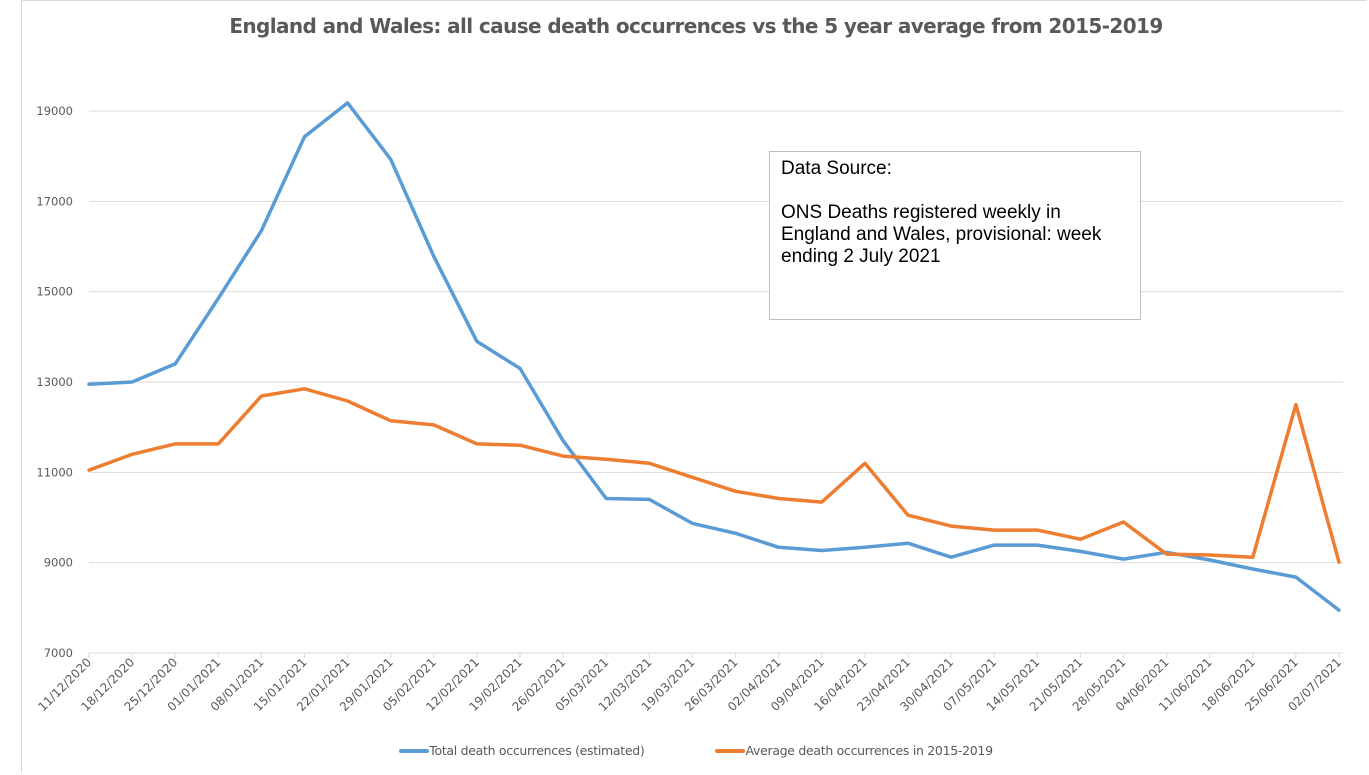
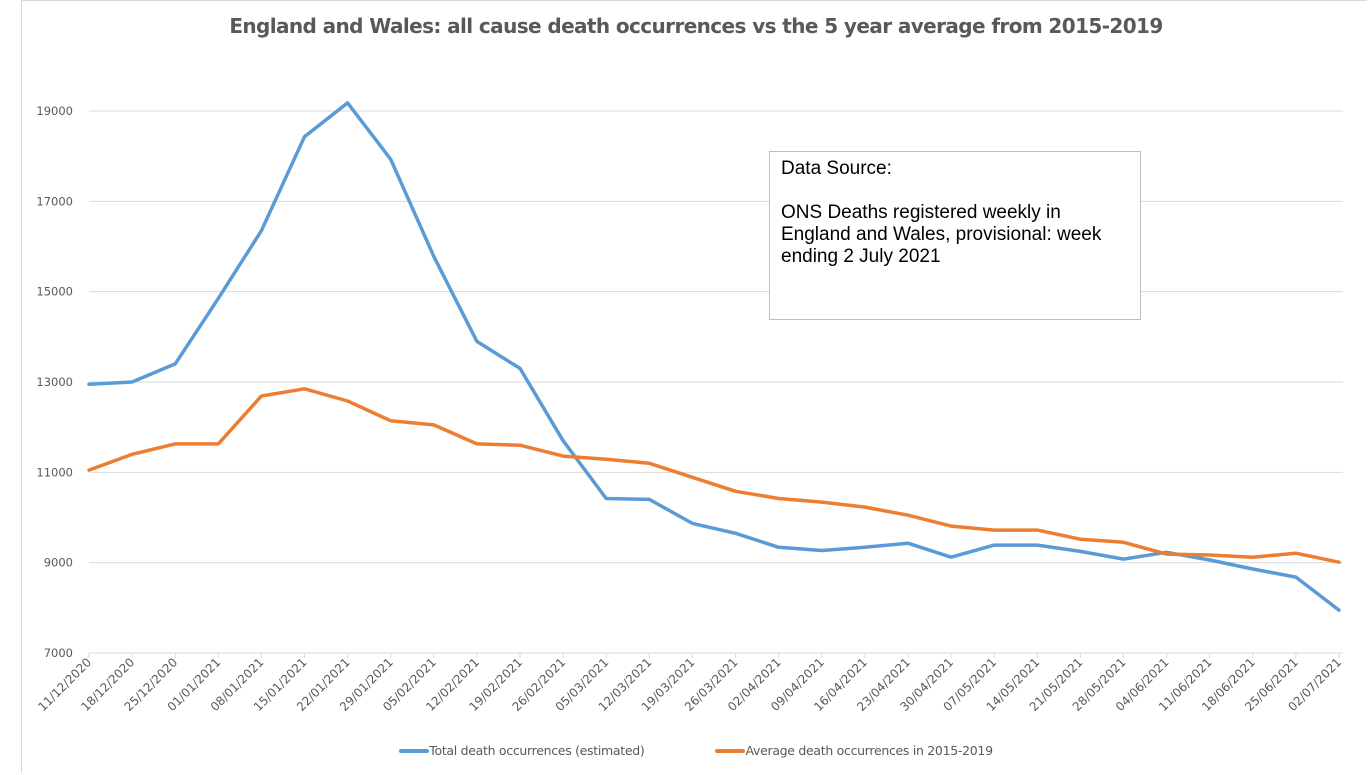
Average death occurrences in 2015-2019/16/04/2021: 11200 -> 10200
Average death occurrences in 2015-2019/28/05/2021: 9900 -> 9400
Average death occurrences in 2015-2019/25/06/2021: 12500 -> 9200
